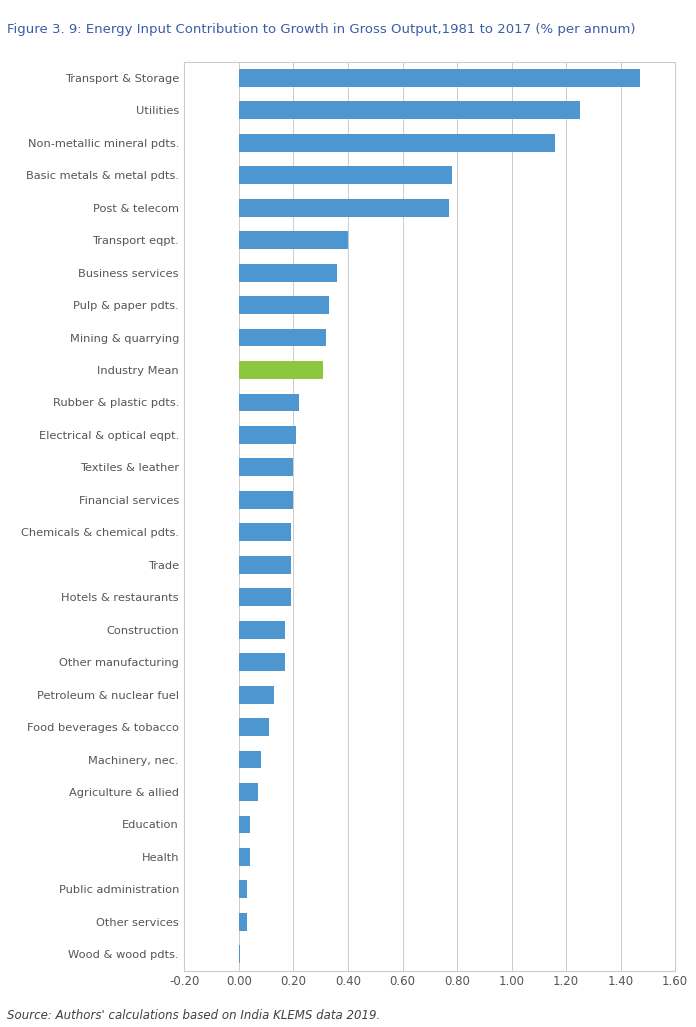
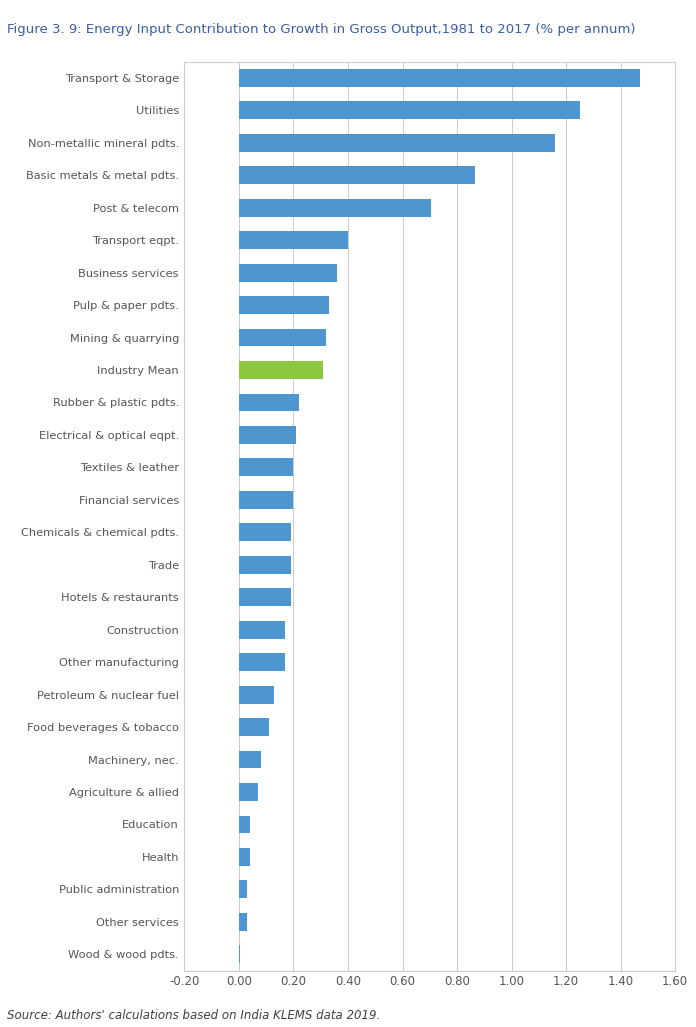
Basic metals & metal pdts.: 0.780 -> 0.865
Post & telecom: 0.770 -> 0.705
